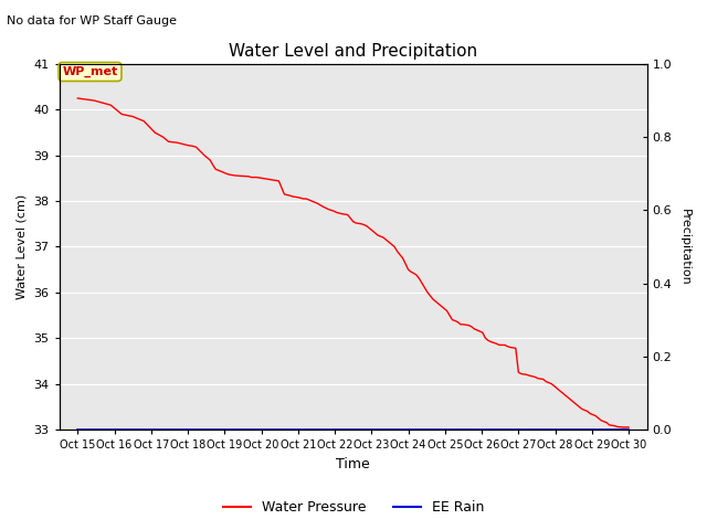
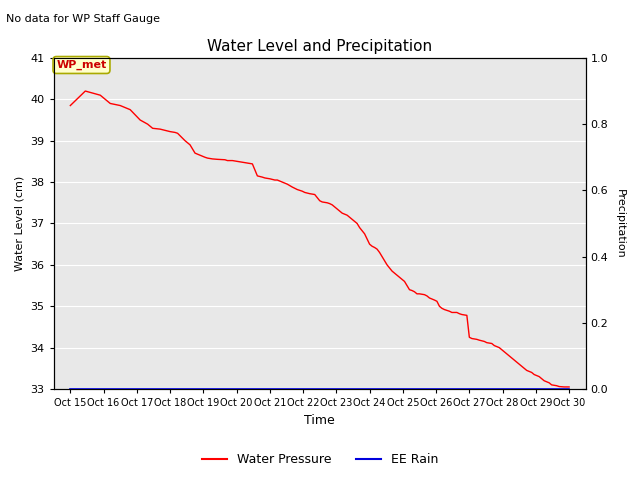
Oct 15: 40.25 -> 39.85
